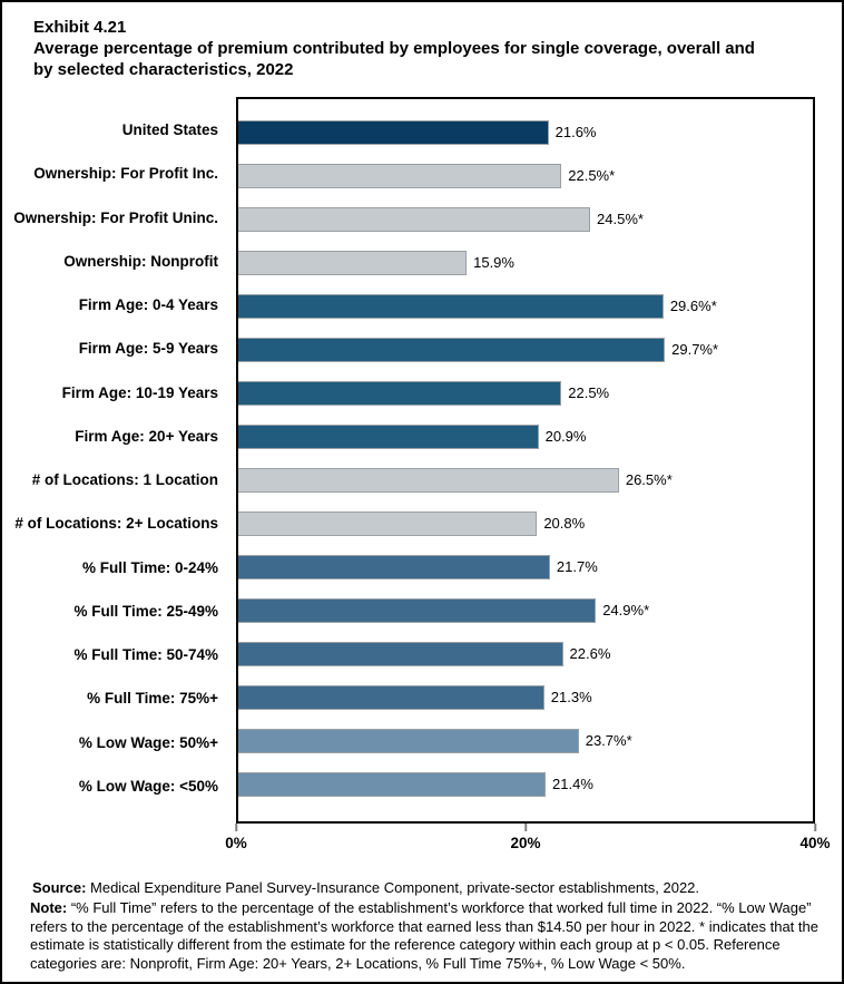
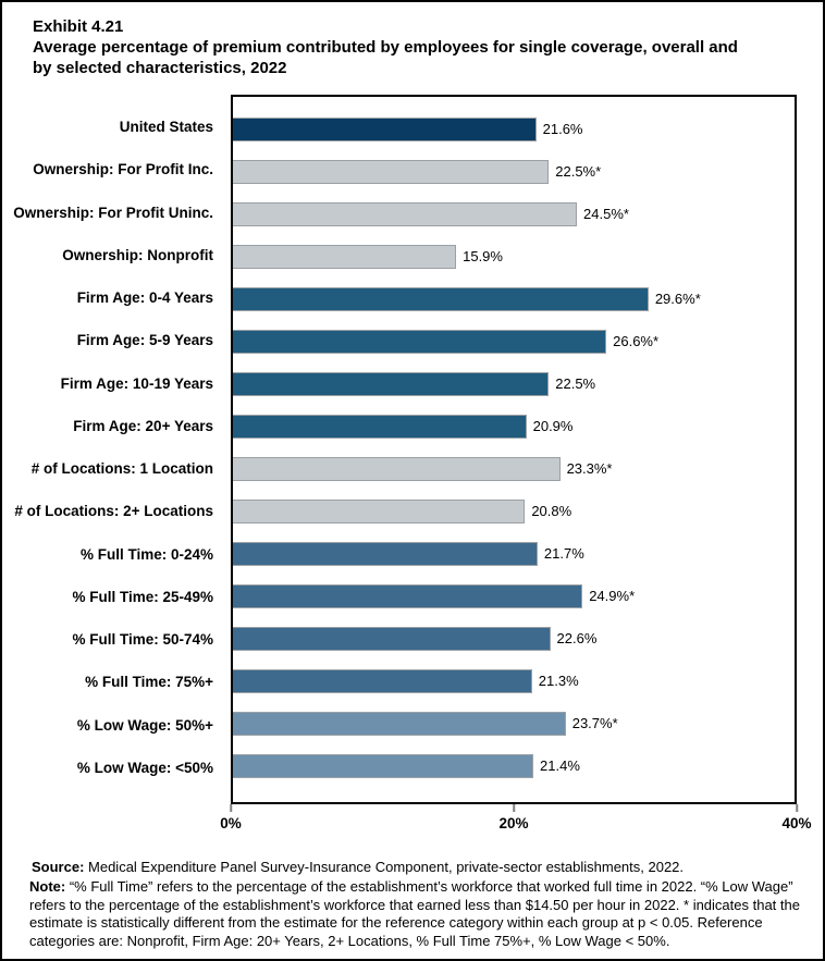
Firm Age: 5-9 Years: 29.7 -> 26.6
# of Locations: 1 Location: 26.5 -> 23.3
